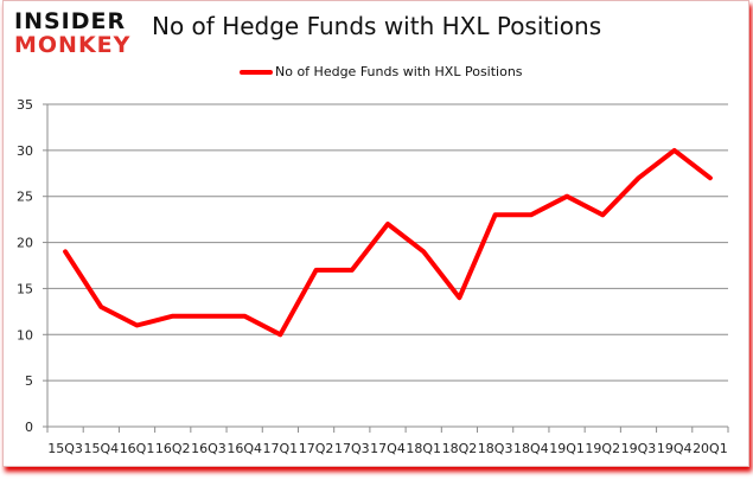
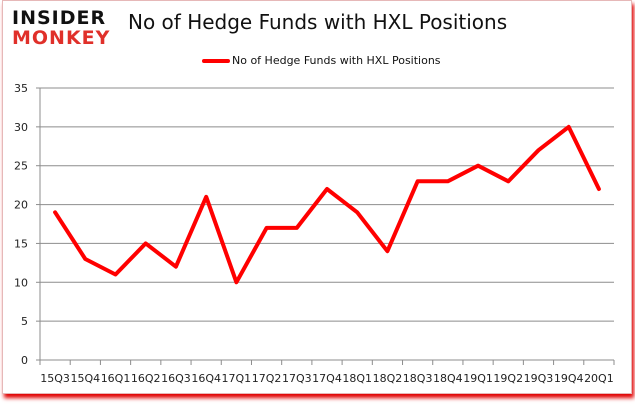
16Q2: 12 -> 15
16Q4: 12 -> 21
20Q1: 27 -> 22
